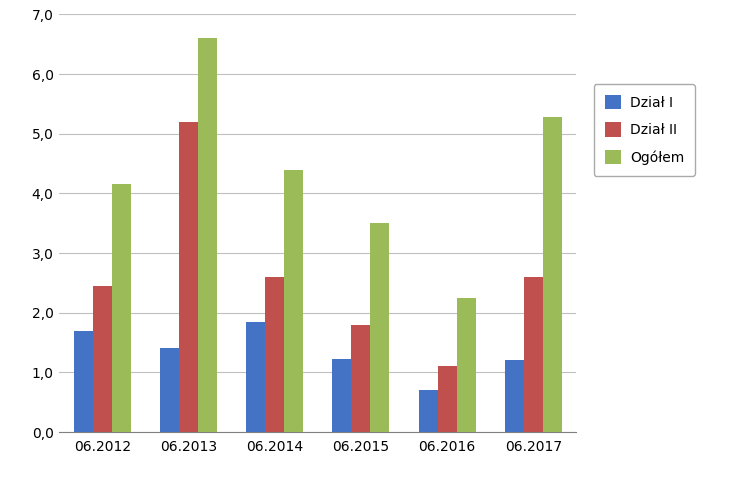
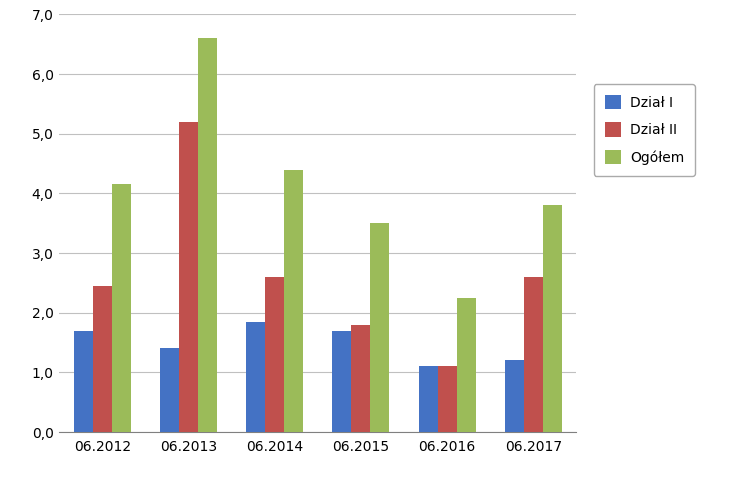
Dział I/06.2015: 1,22 -> 1,70
Dział I/06.2016: 0,70 -> 1,10
Ogółem/06.2017: 5,28 -> 3,80
